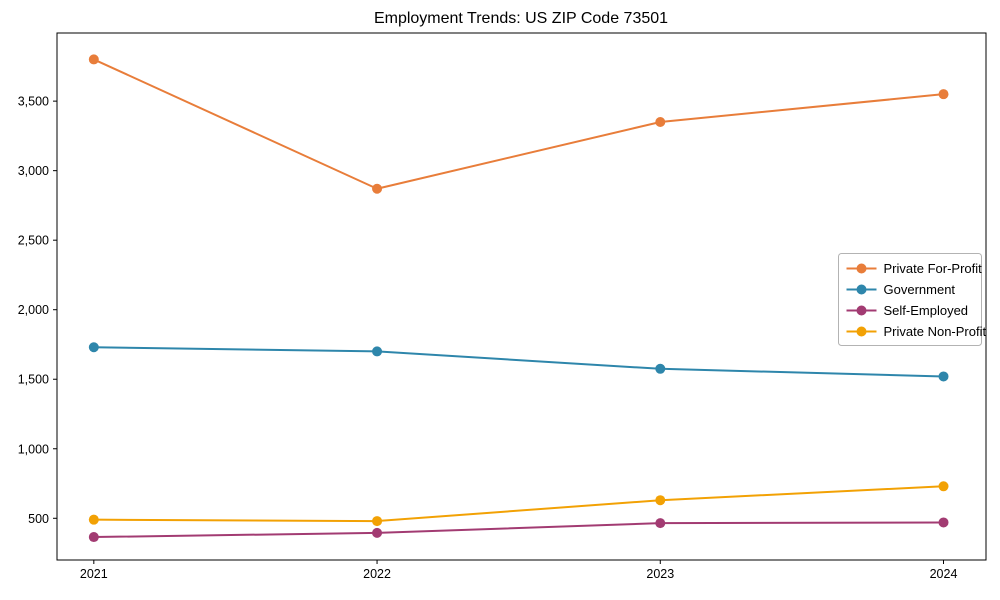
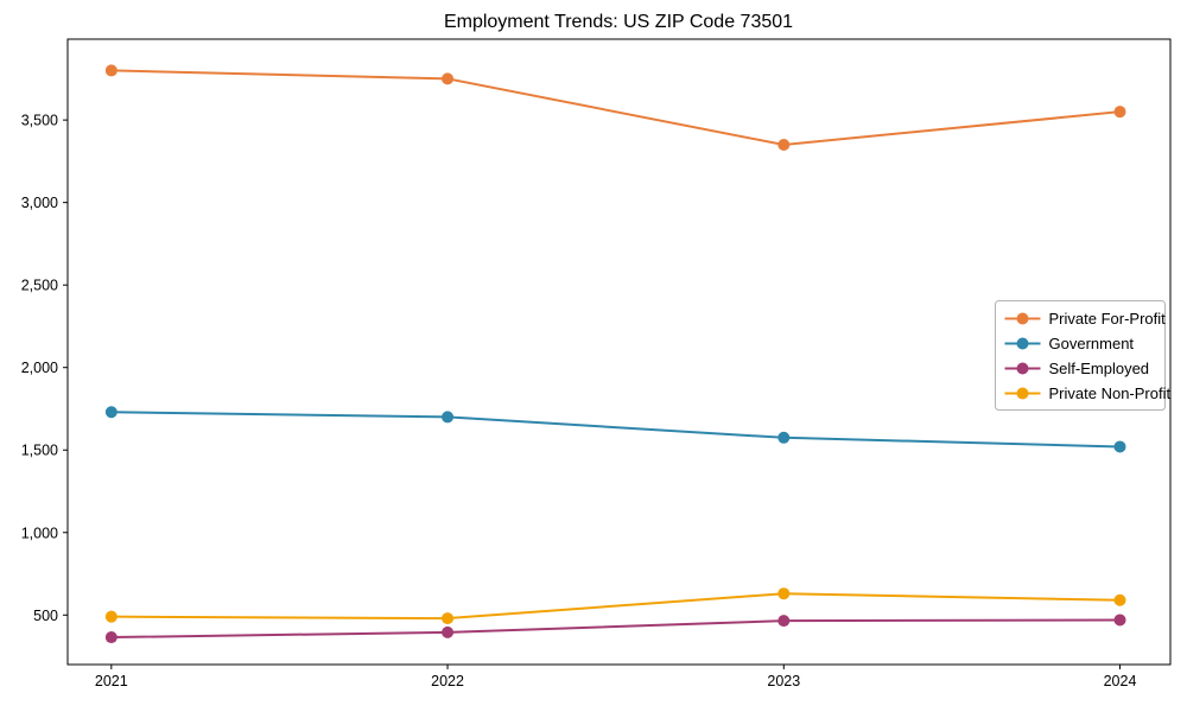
Private For-Profit/2022: 2870 -> 3750
Private Non-Profit/2024: 730 -> 590
